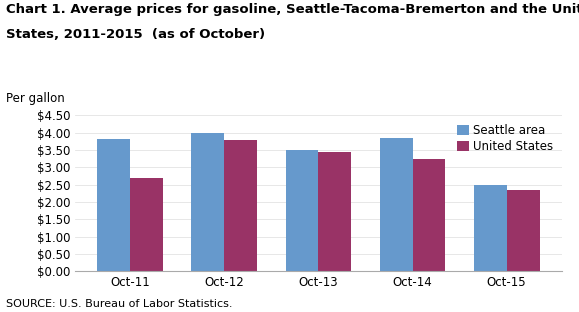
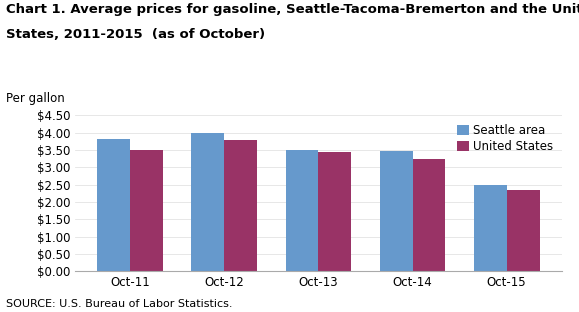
United States/Oct-11: $2.70 -> $3.51
Seattle area/Oct-14: $3.85 -> $3.46
